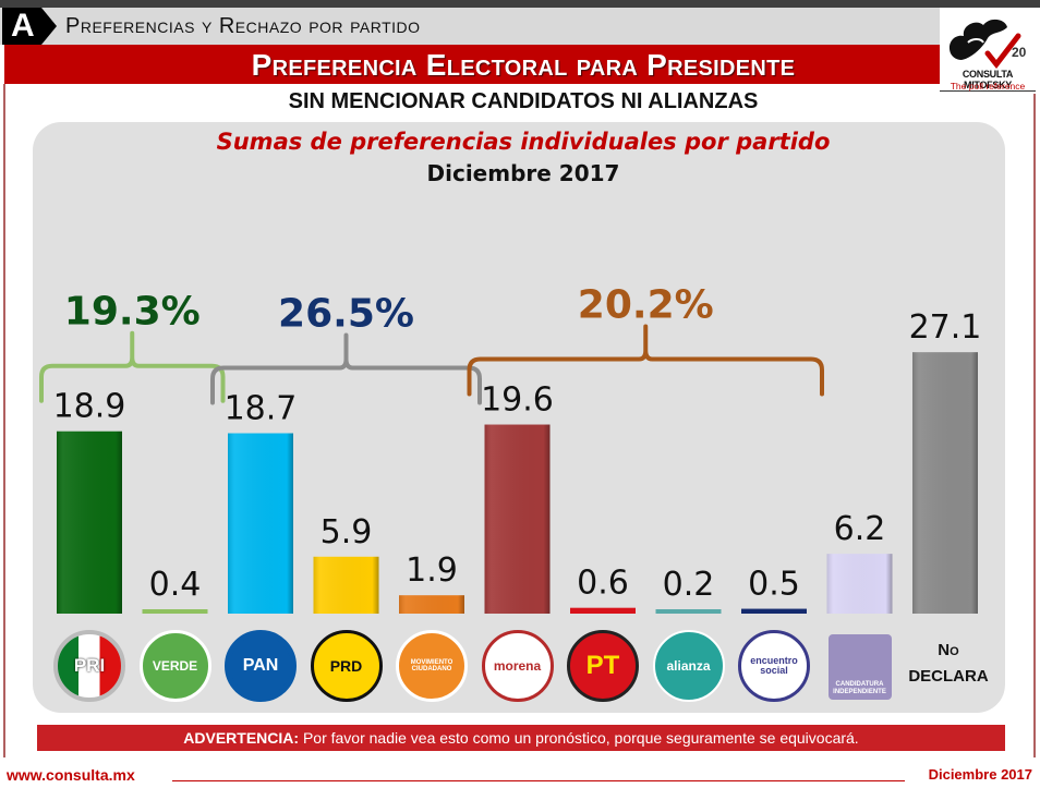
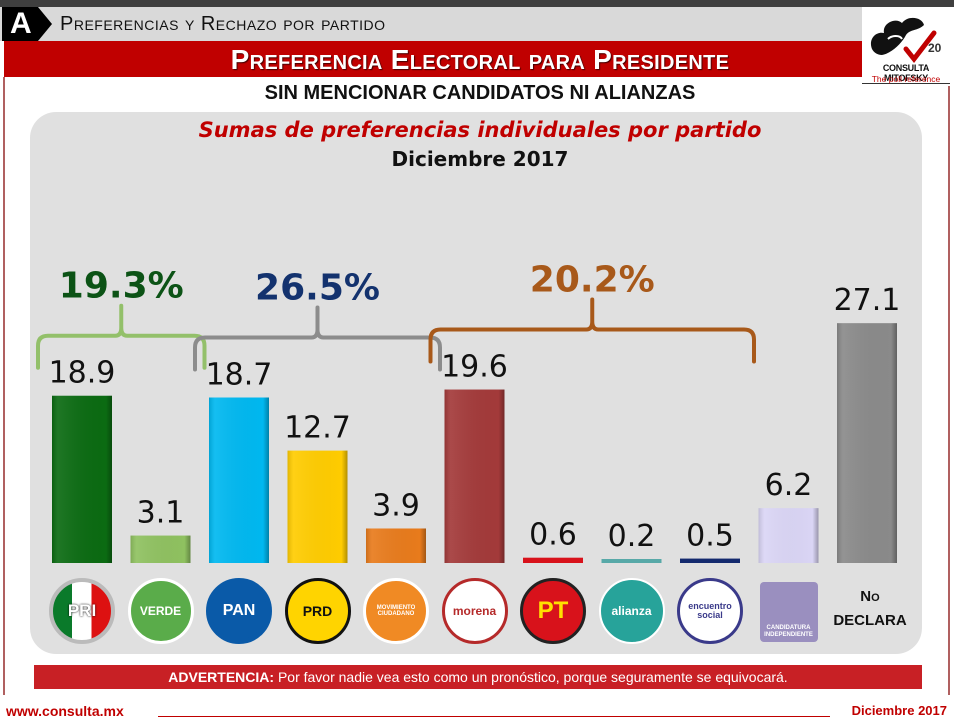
VERDE: 0.4 -> 3.1
PRD: 5.9 -> 12.7
MOVIMIENTO CIUDADANO: 1.9 -> 3.9
